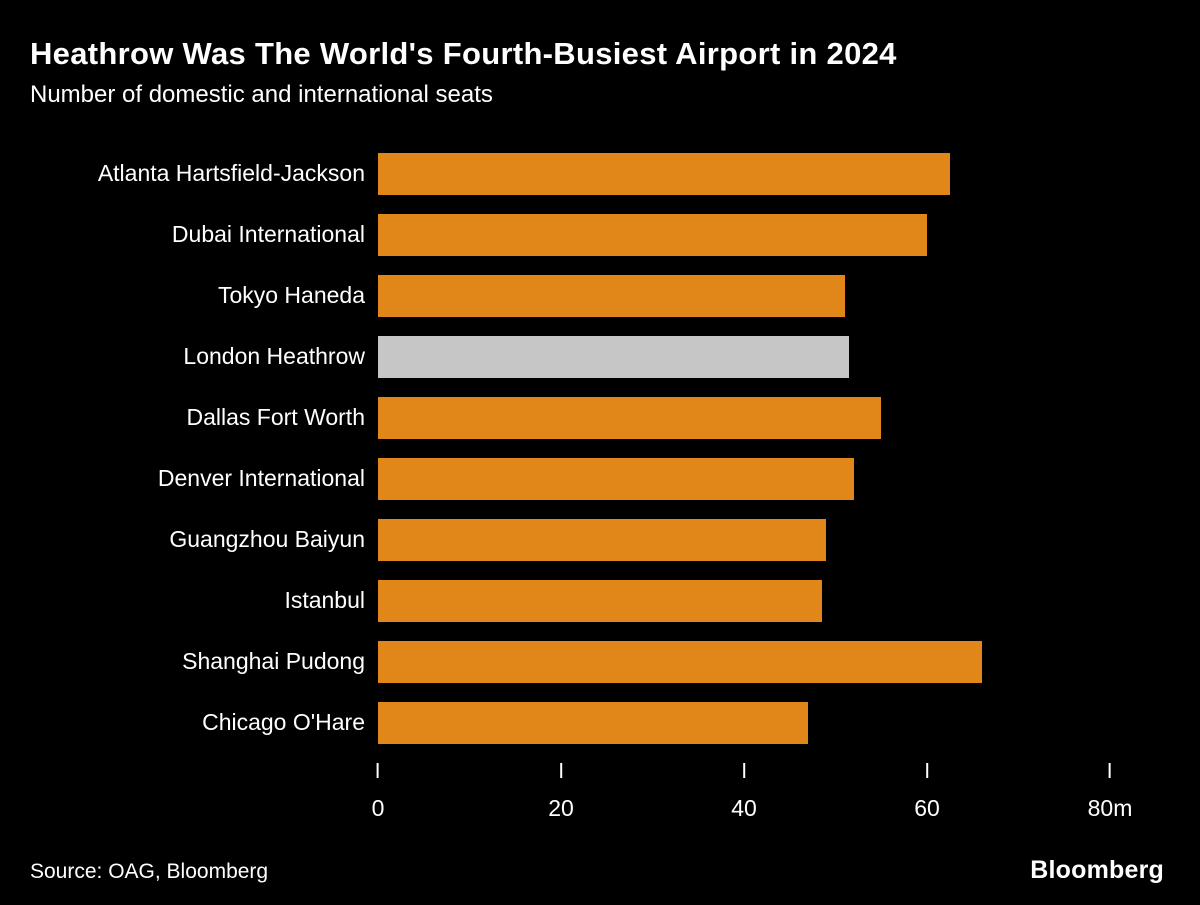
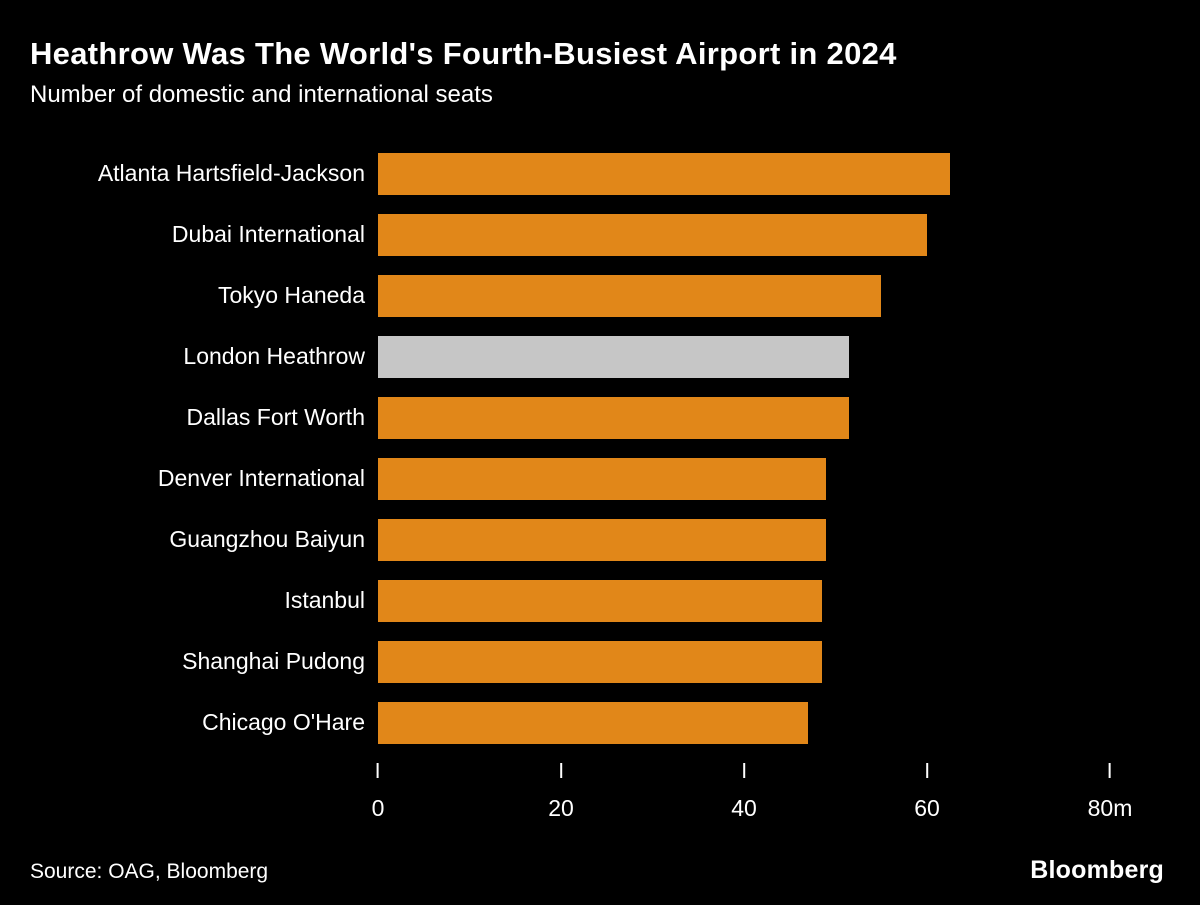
Tokyo Haneda: 51m -> 55m
Dallas Fort Worth: 55m -> 52m
Denver International: 52m -> 49m
Shanghai Pudong: 66m -> 48m
